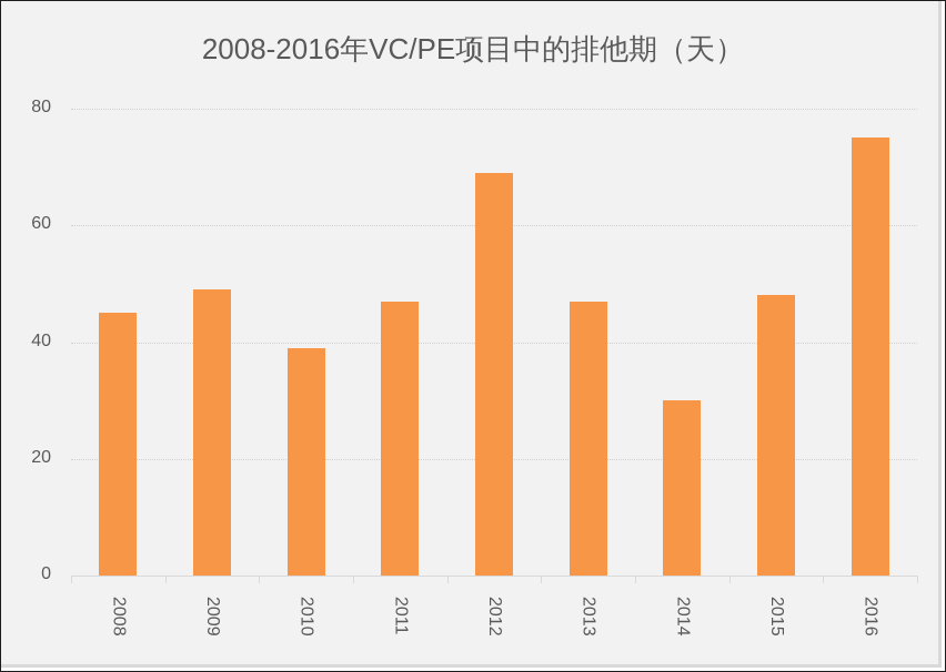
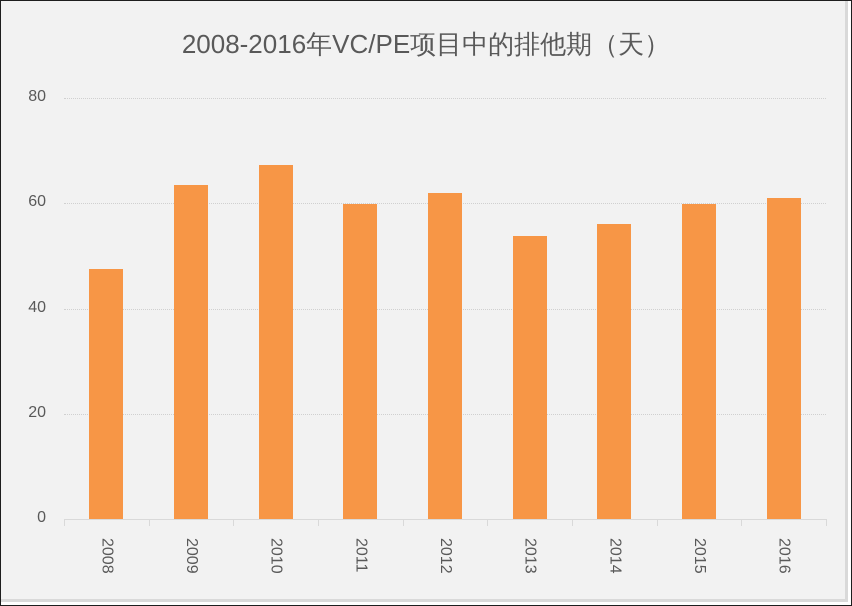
2008: 45 -> 48
2009: 49 -> 64
2010: 39 -> 67
2011: 47 -> 60
2012: 69 -> 62
2013: 47 -> 54
2014: 30 -> 56
2015: 48 -> 60
2016: 75 -> 61
